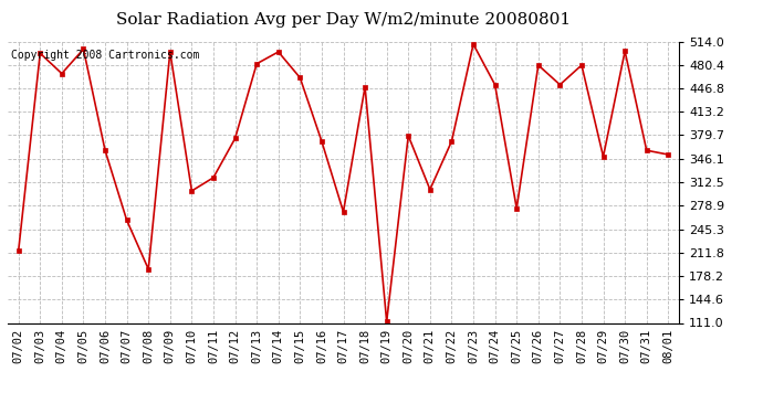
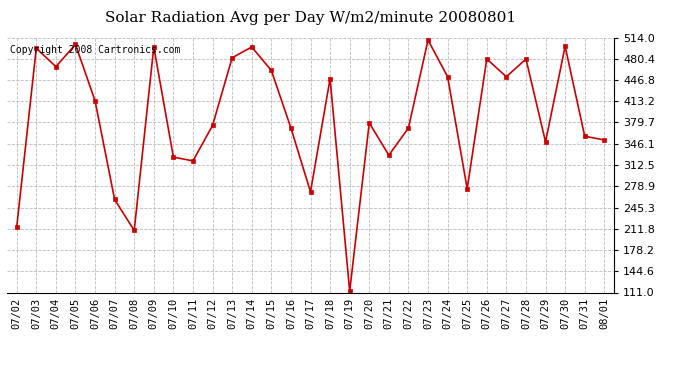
07/06: 358 -> 414
07/08: 188 -> 209
07/10: 300 -> 325
07/21: 302 -> 328
